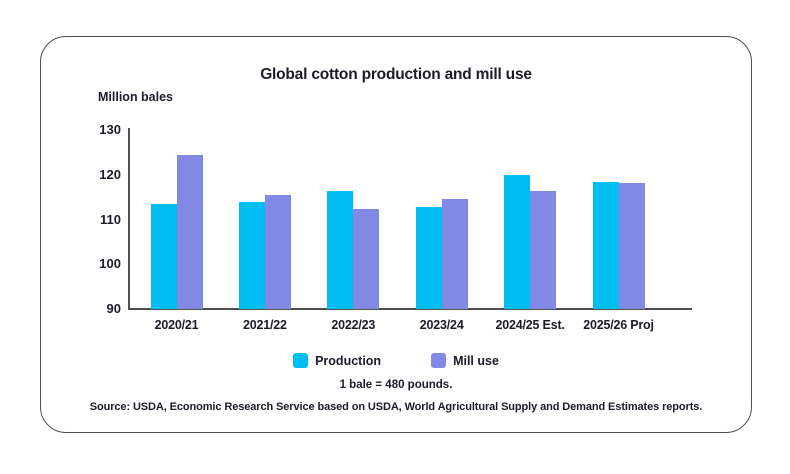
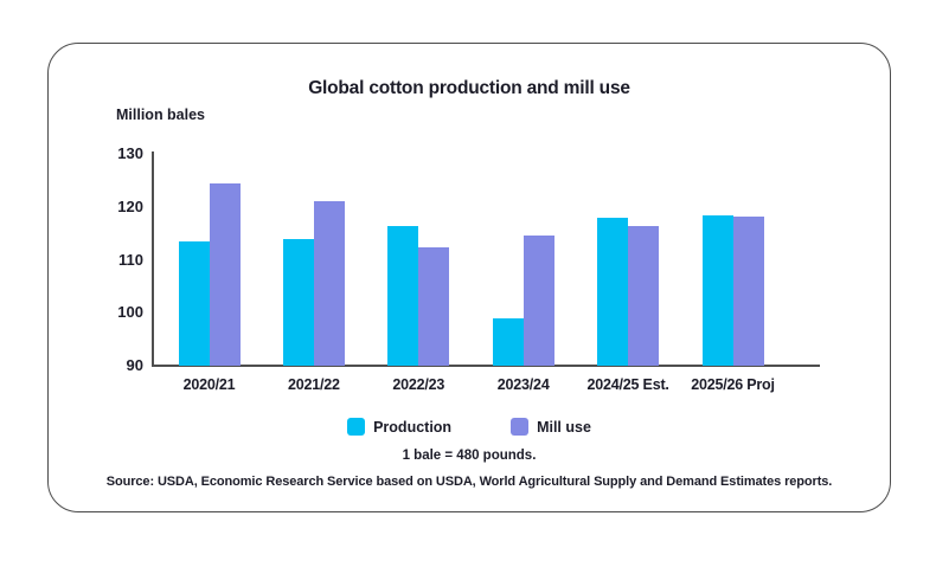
Mill use/2021/22: 116 -> 121
Production/2023/24: 113 -> 99
Production/2024/25 Est.: 120 -> 118
